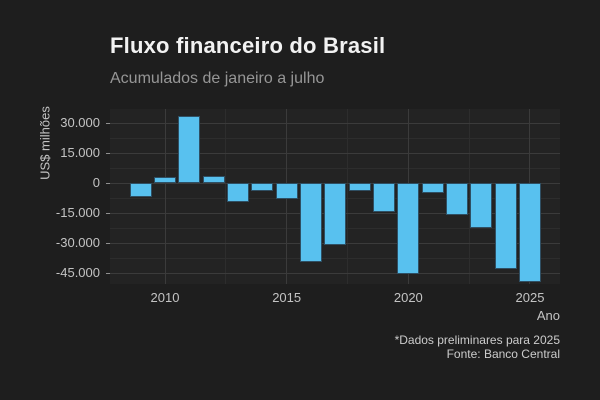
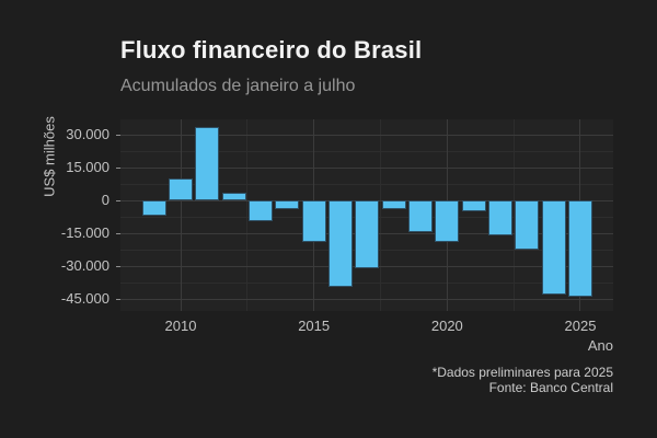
2010: 3000 -> 10000
2015: -8000 -> -19000
2020: -45000 -> -19000
2025: -50000 -> -44000
